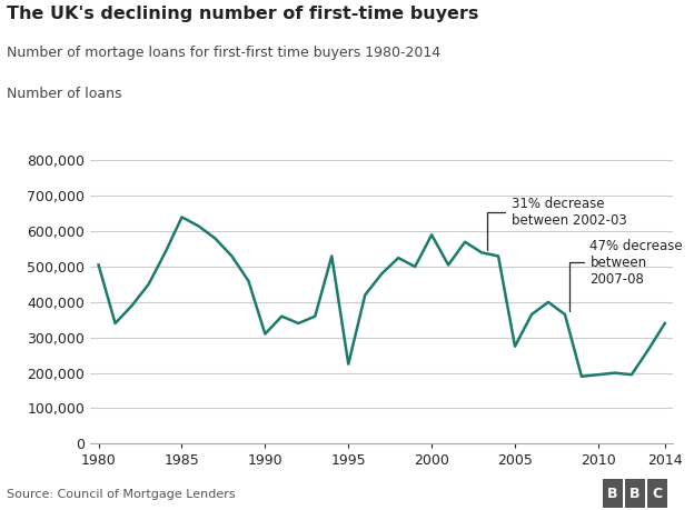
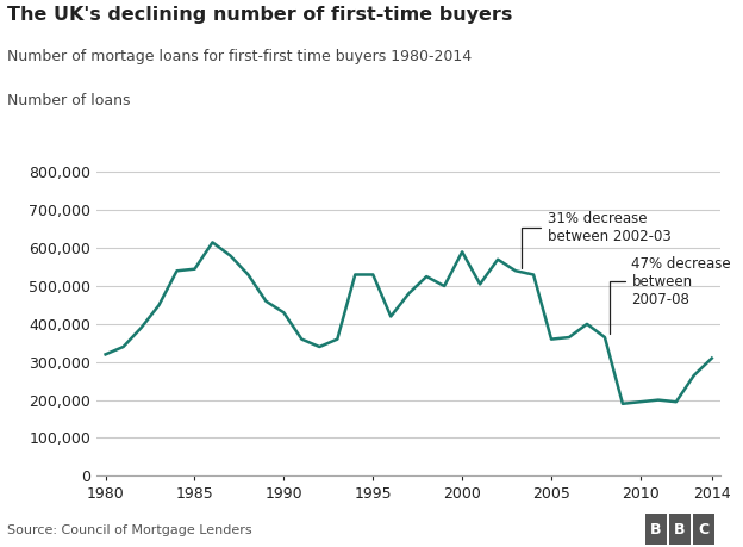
1980: 505,000 -> 320,000
1985: 640,000 -> 545,000
1990: 310,000 -> 430,000
1995: 225,000 -> 530,000
2005: 275,000 -> 360,000
2014: 340,000 -> 310,000
